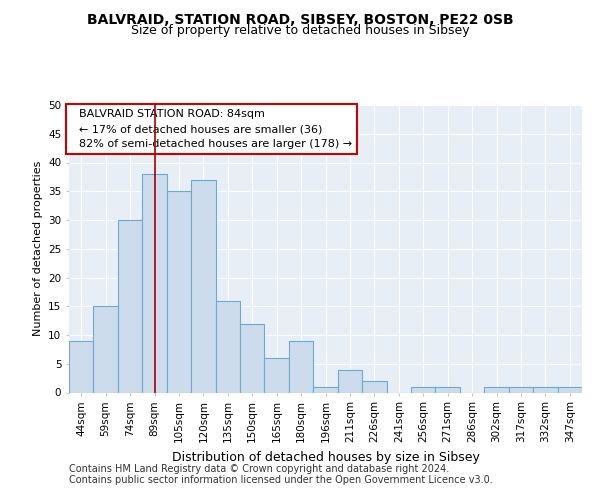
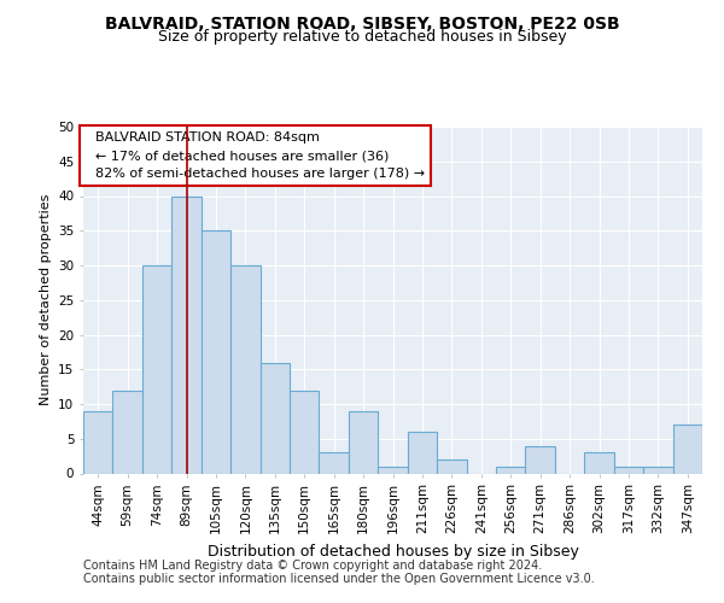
59sqm: 15 -> 12
89sqm: 38 -> 40
120sqm: 37 -> 30
165sqm: 6 -> 3
211sqm: 4 -> 6
271sqm: 1 -> 4
302sqm: 1 -> 3
347sqm: 1 -> 7
